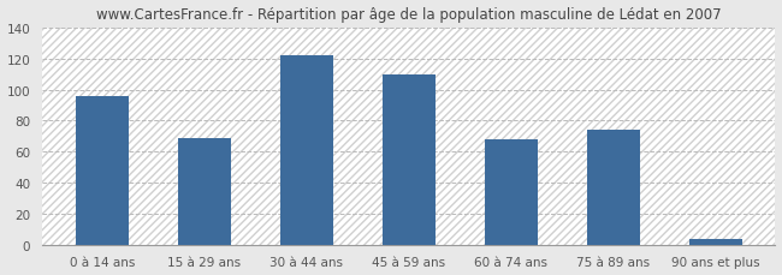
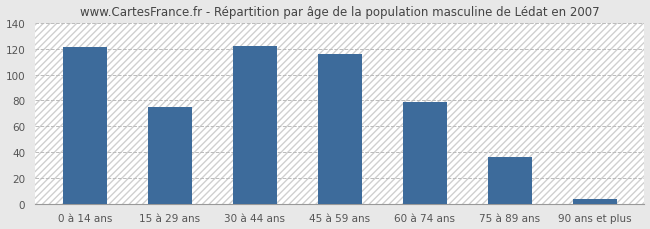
0 à 14 ans: 96 -> 121
15 à 29 ans: 69 -> 75
45 à 59 ans: 110 -> 116
60 à 74 ans: 68 -> 79
75 à 89 ans: 74 -> 36
